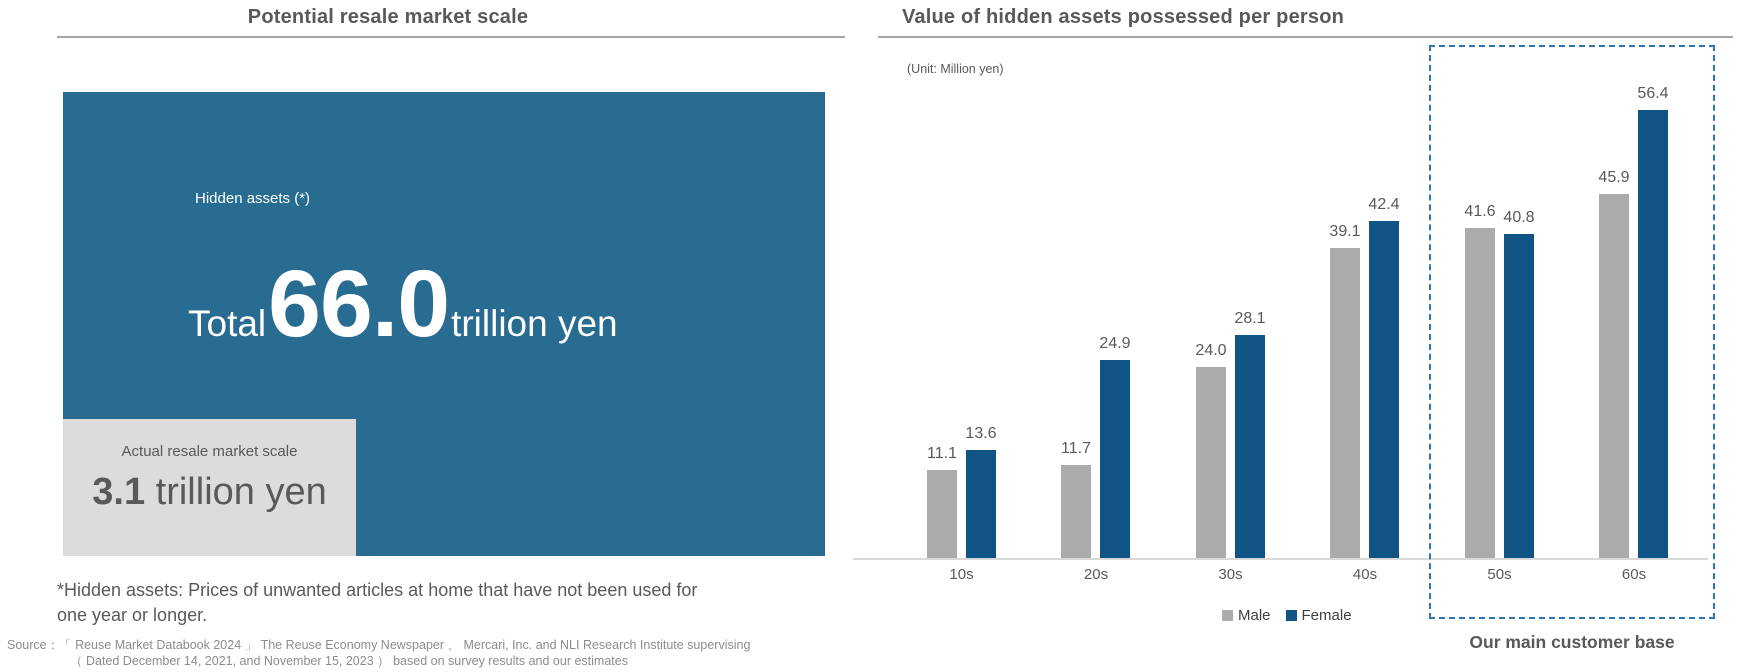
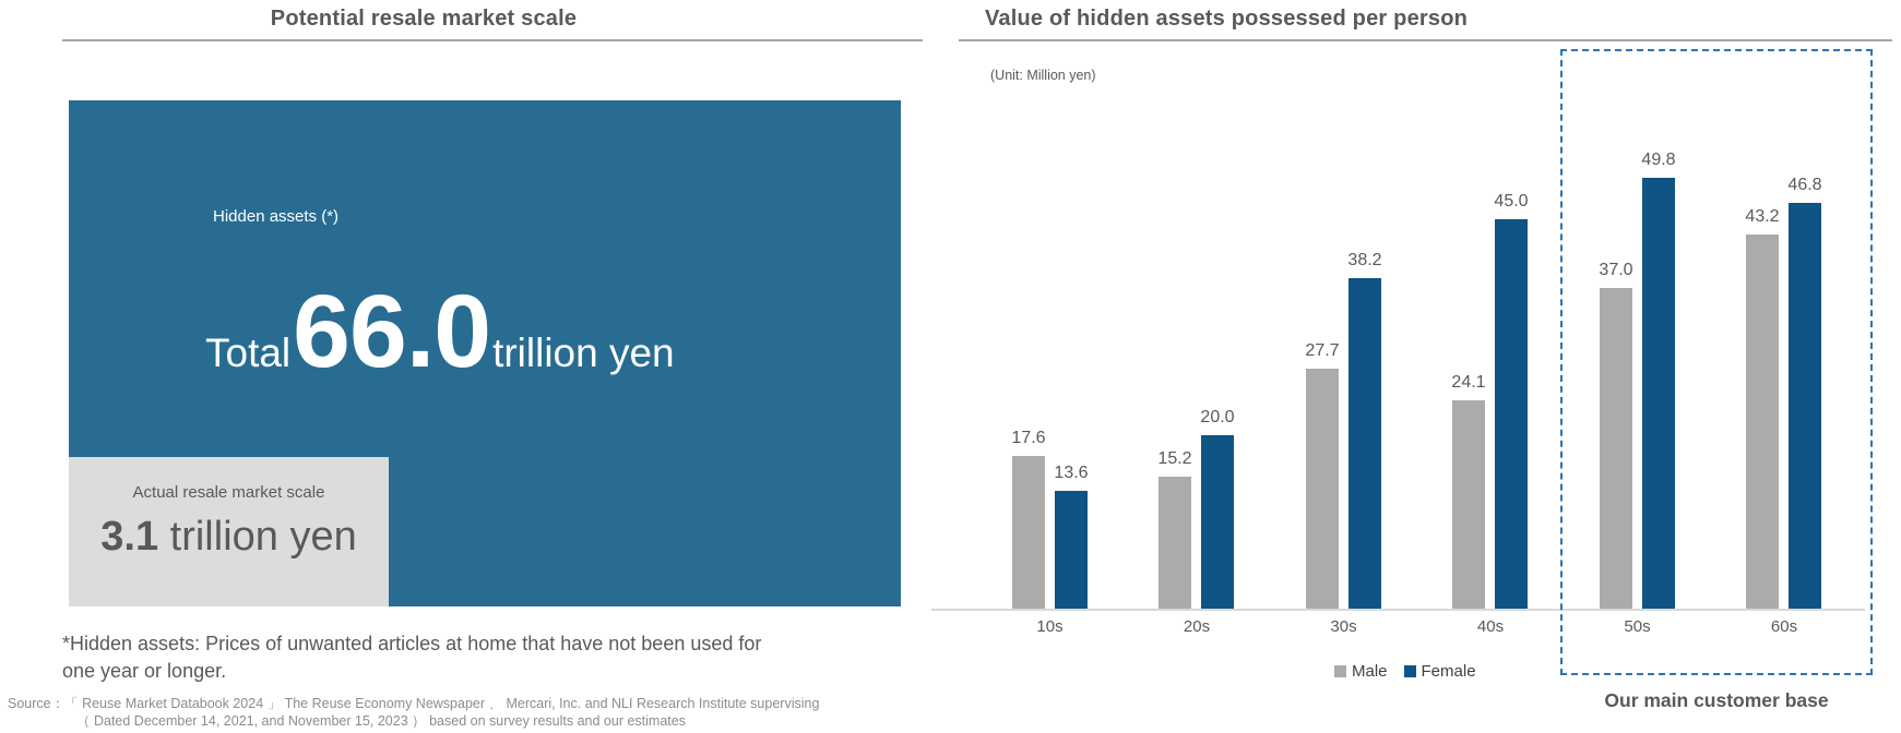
Male/10s: 11.1 -> 17.6
Male/20s: 11.7 -> 15.2
Female/20s: 24.9 -> 20.0
Male/30s: 24.0 -> 27.7
Female/30s: 28.1 -> 38.2
Male/40s: 39.1 -> 24.1
Female/40s: 42.4 -> 45.0
Male/50s: 41.6 -> 37.0
Female/50s: 40.8 -> 49.8
Male/60s: 45.9 -> 43.2
Female/60s: 56.4 -> 46.8
